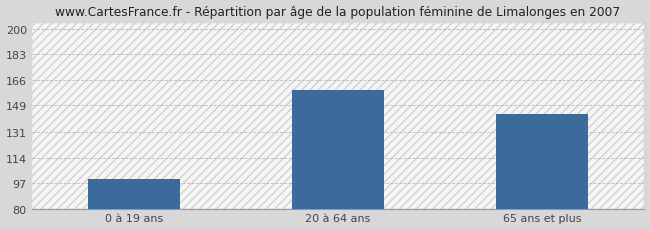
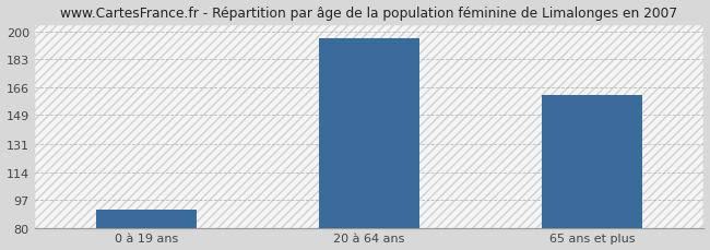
0 à 19 ans: 100 -> 91
20 à 64 ans: 159 -> 196
65 ans et plus: 143 -> 161
